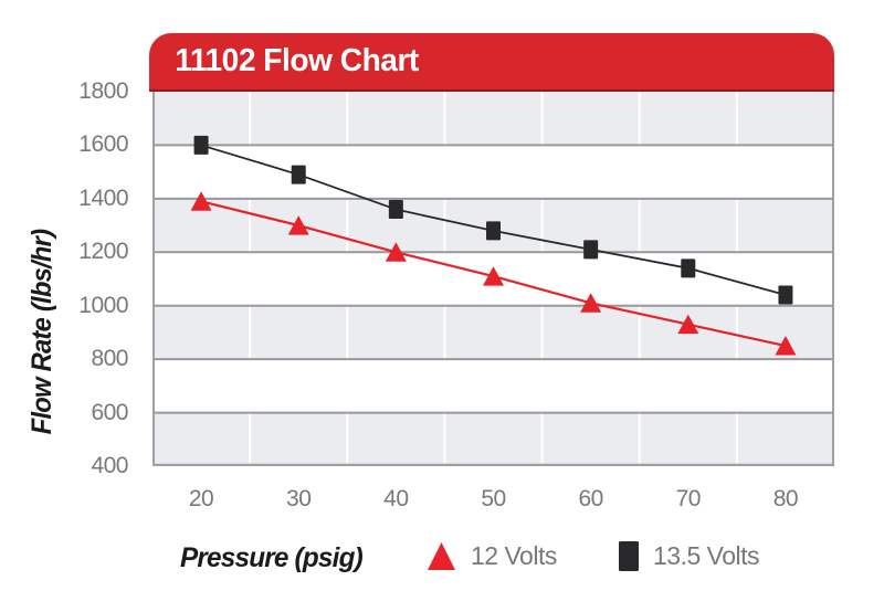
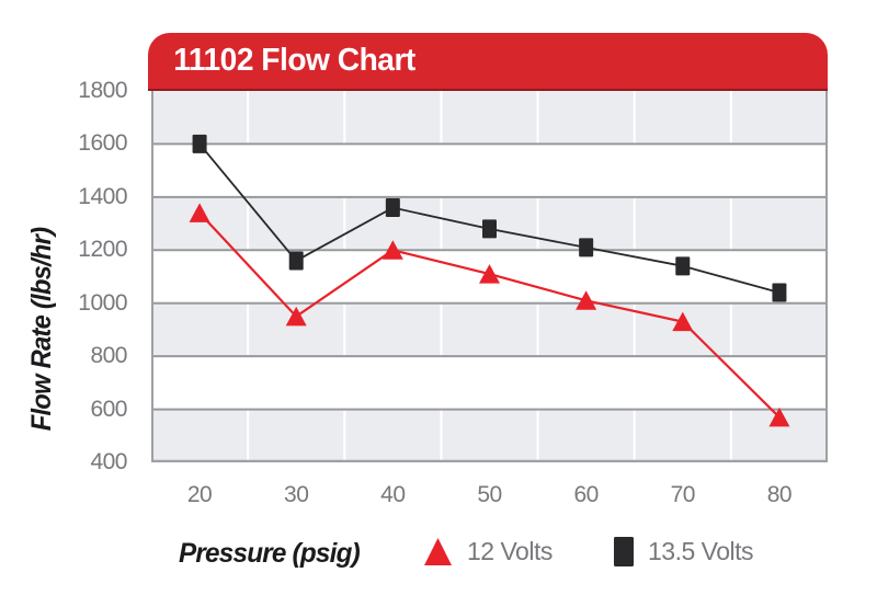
12 Volts/20: 1390 -> 1340
12 Volts/30: 1300 -> 950
13.5 Volts/30: 1490 -> 1160
12 Volts/80: 850 -> 570
